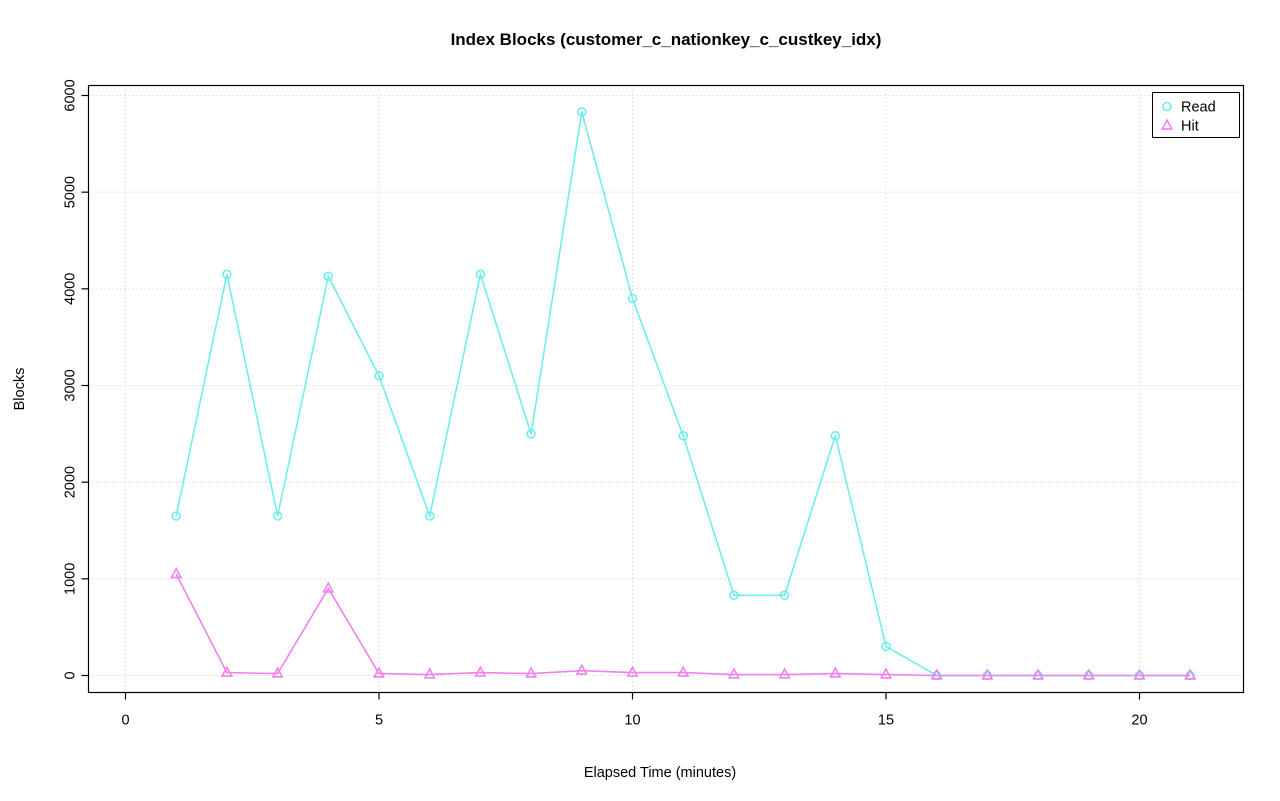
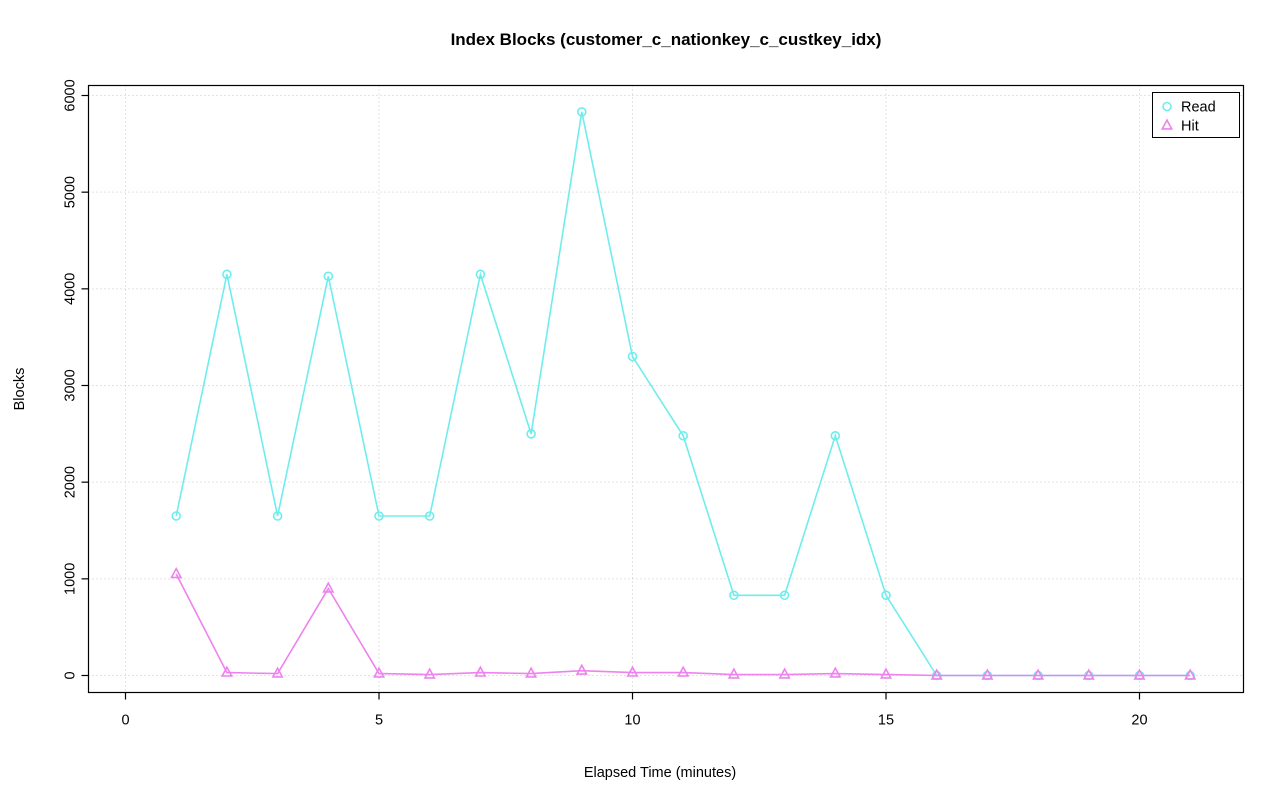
Read/5: 3100 -> 1600
Read/10: 3900 -> 3300
Read/15: 300 -> 800
